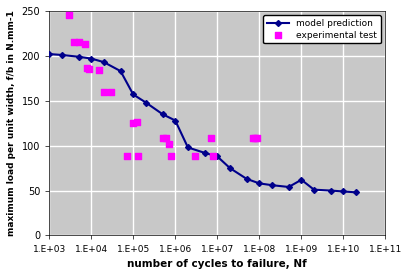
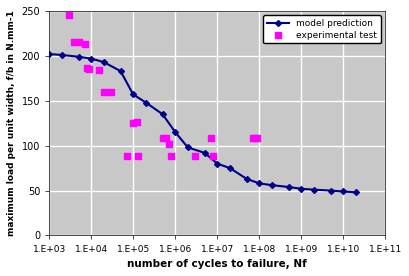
model prediction/1.E+06: 128 -> 115
model prediction/1.E+07: 88 -> 80
model prediction/1.E+09: 62 -> 52
